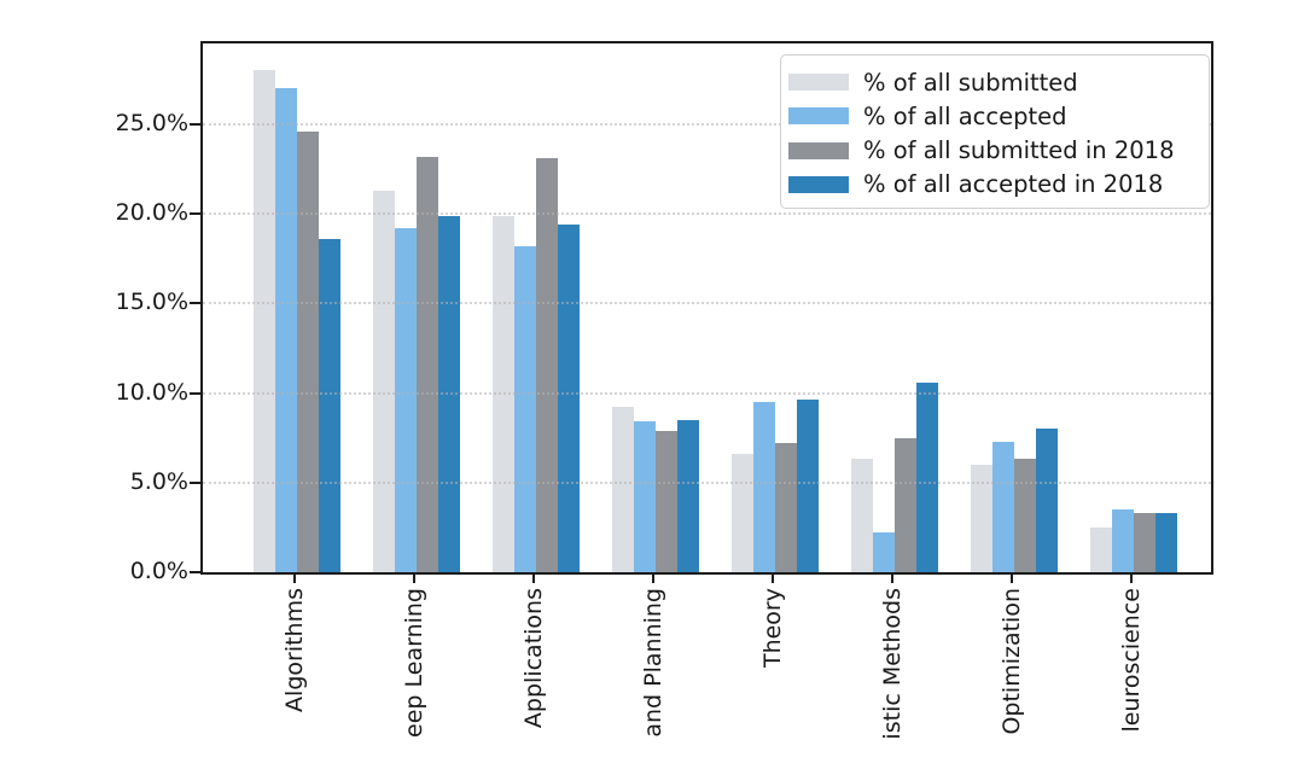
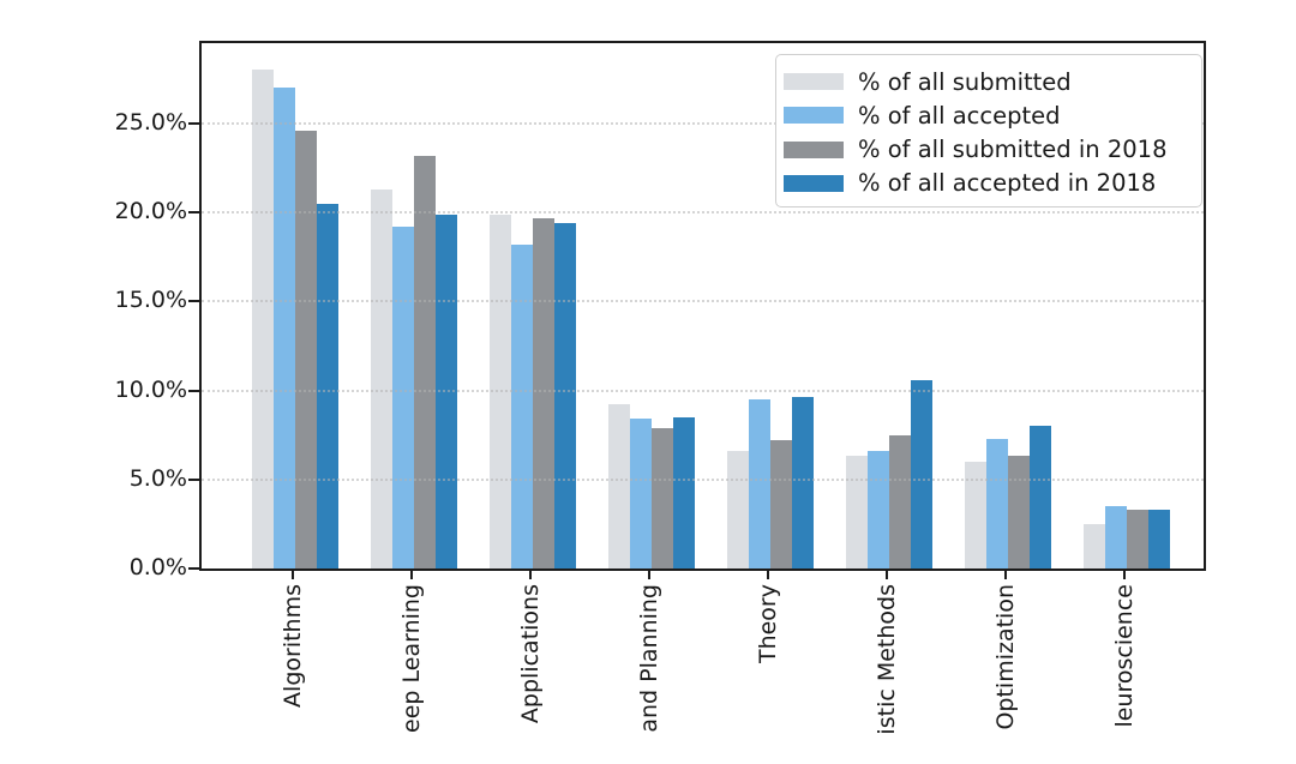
% of all accepted in 2018/Algorithms: 18.6% -> 20.5%
% of all submitted in 2018/Applications: 23.1% -> 19.7%
% of all accepted/istic Methods: 2.2% -> 6.6%
